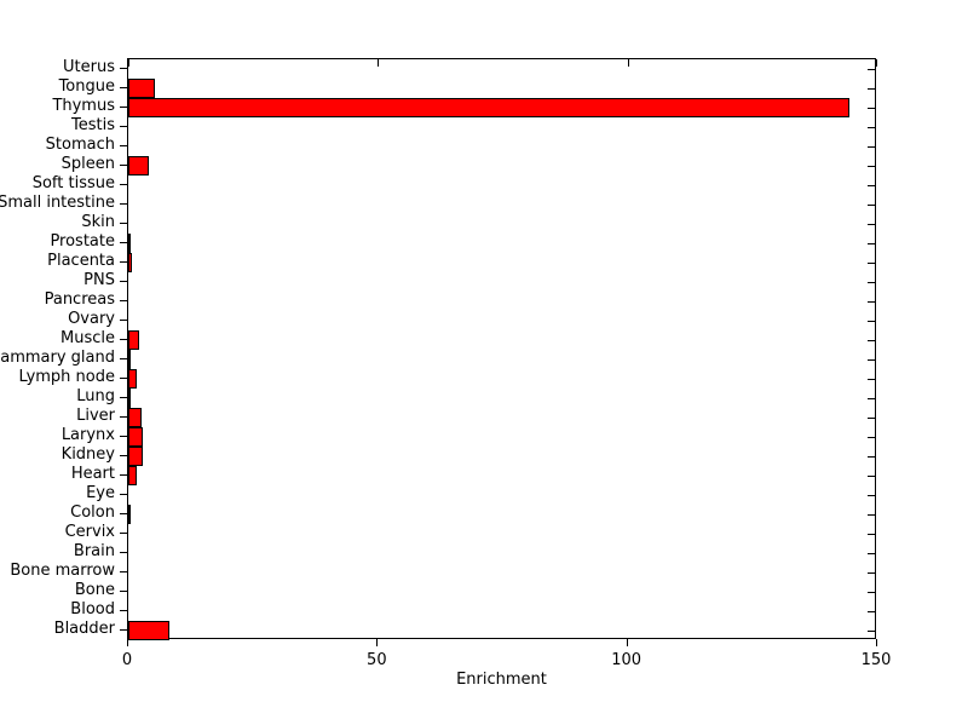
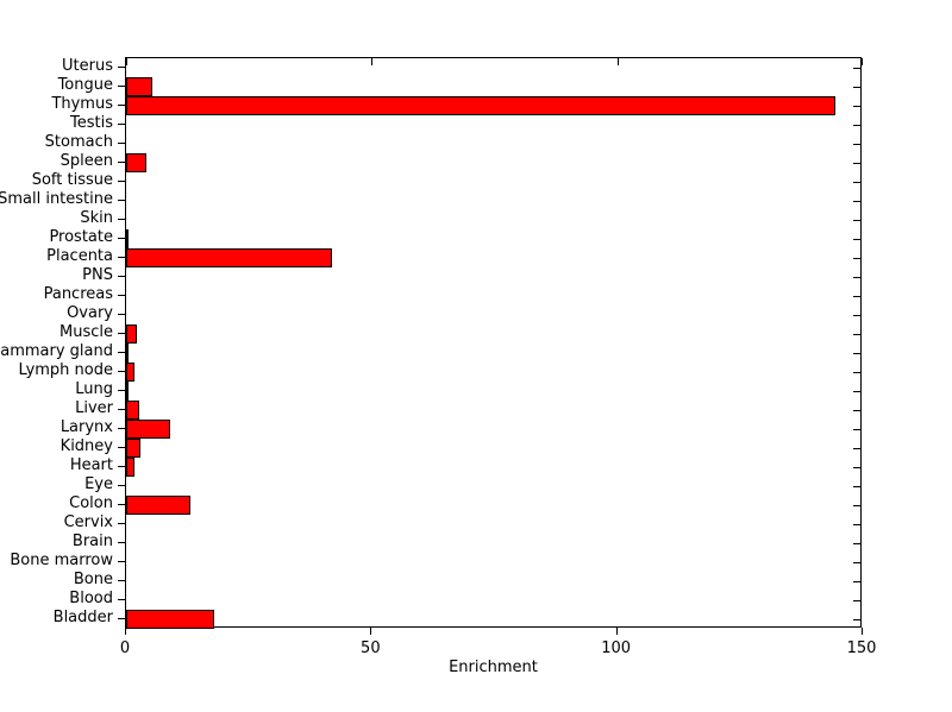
Placenta: 1 -> 42
Larynx: 3 -> 9
Colon: 1 -> 13
Bladder: 8 -> 18
